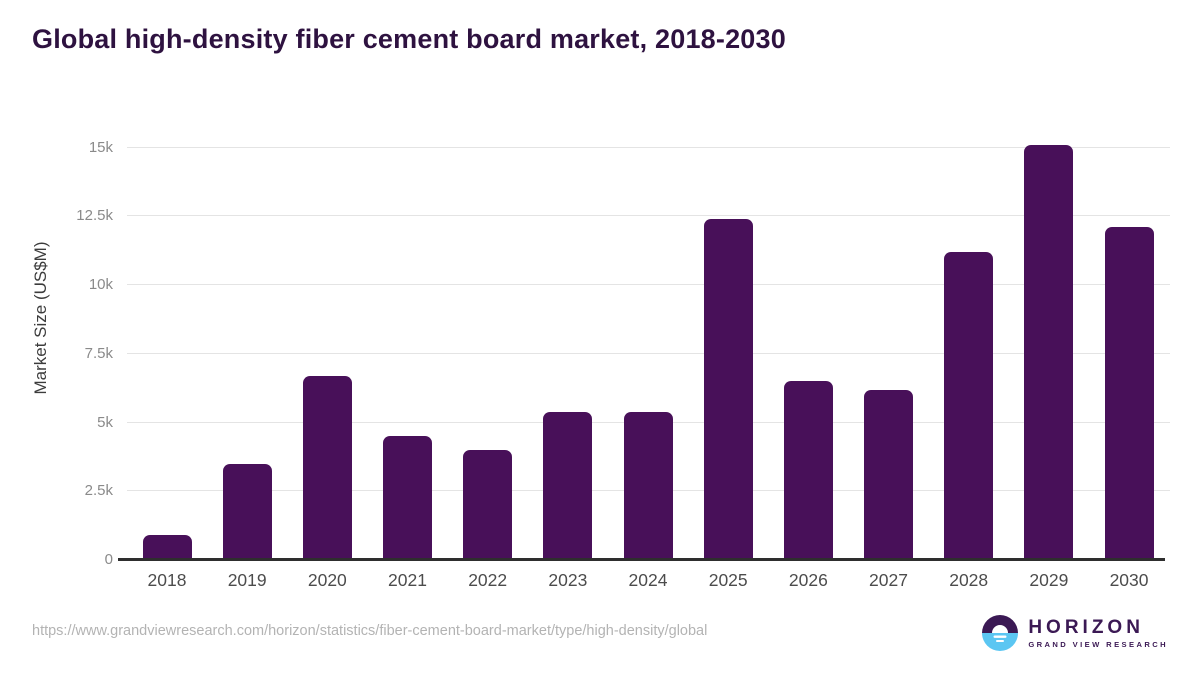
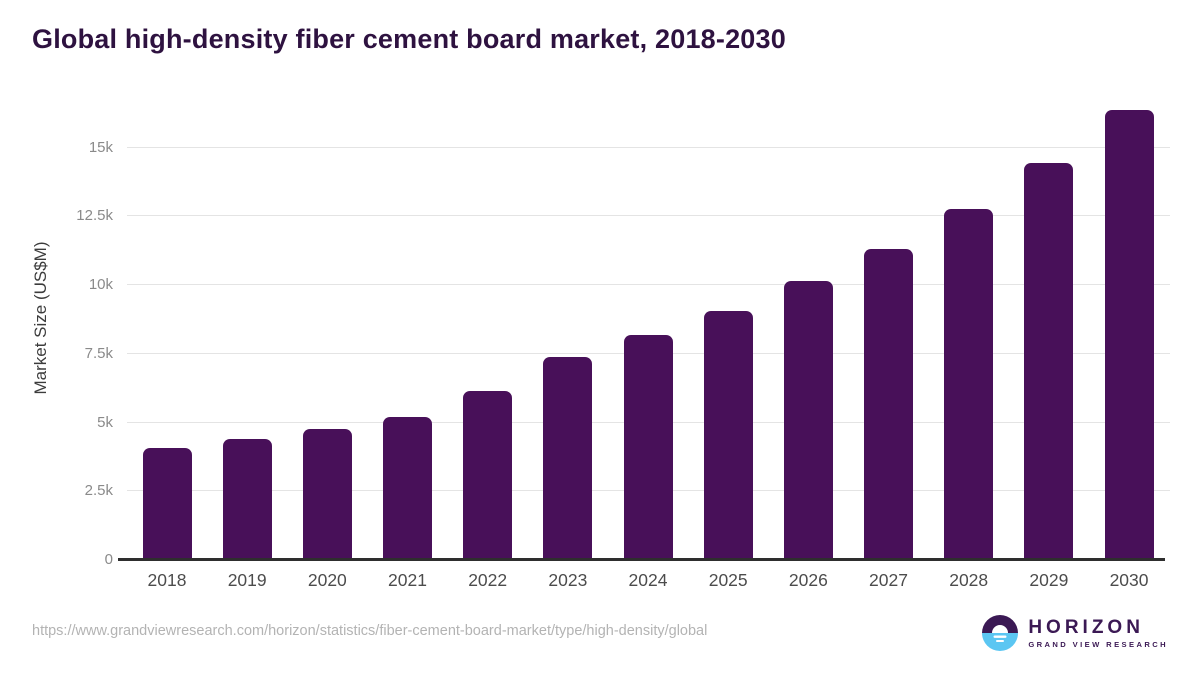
2018: 0.9k -> 4.1k
2019: 3.5k -> 4.4k
2020: 6.7k -> 4.8k
2021: 4.5k -> 5.2k
2022: 4.0k -> 6.2k
2023: 5.4k -> 7.4k
2024: 5.4k -> 8.2k
2025: 12.4k -> 9.1k
2026: 6.5k -> 10.2k
2027: 6.2k -> 11.3k
2028: 11.2k -> 12.8k
2029: 15.1k -> 14.4k
2030: 12.1k -> 16.4k
